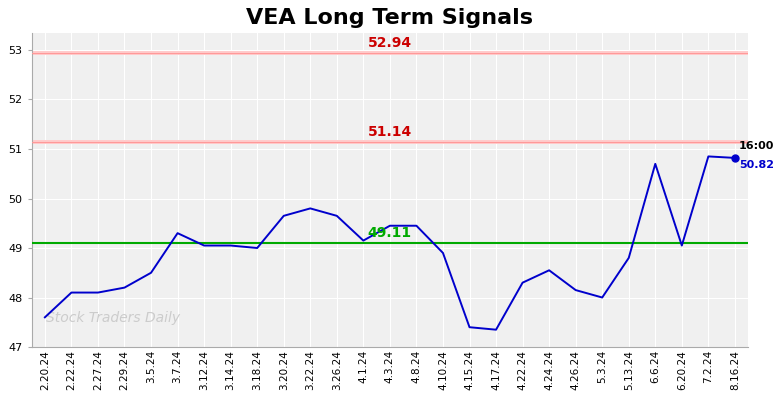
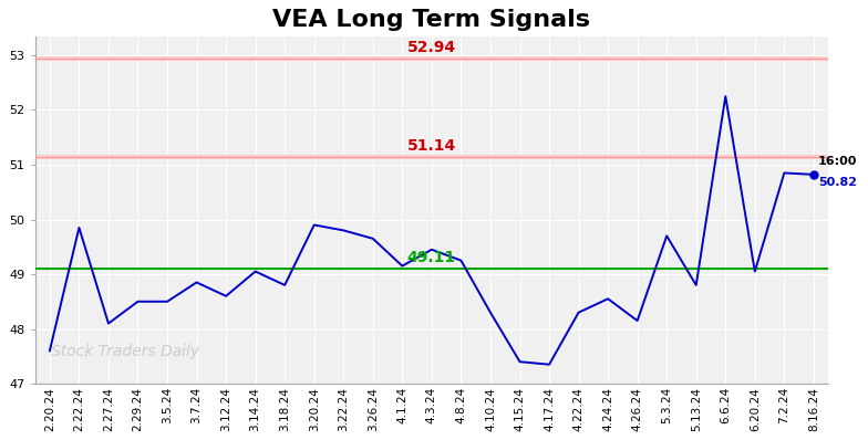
2.22.24: 48.10 -> 49.85
2.29.24: 48.20 -> 48.50
3.7.24: 49.30 -> 48.85
3.12.24: 49.05 -> 48.60
3.18.24: 49.00 -> 48.80
3.20.24: 49.65 -> 49.90
4.8.24: 49.45 -> 49.25
4.10.24: 48.90 -> 48.30
5.3.24: 48.00 -> 49.70
6.6.24: 50.70 -> 52.25
